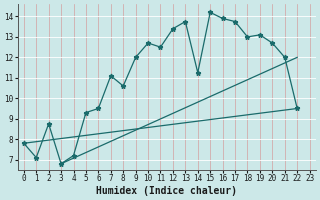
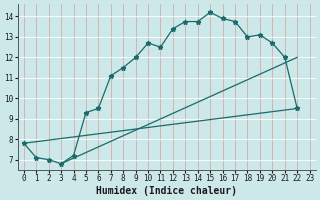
2: 8.75 -> 7.00
8: 10.60 -> 11.50
14: 11.25 -> 13.75
